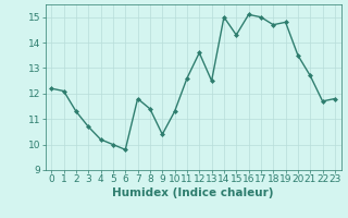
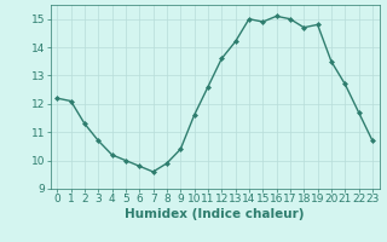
7: 11.8 -> 9.6
8: 11.4 -> 9.9
10: 11.3 -> 11.6
13: 12.5 -> 14.2
15: 14.3 -> 14.9
23: 11.8 -> 10.7
